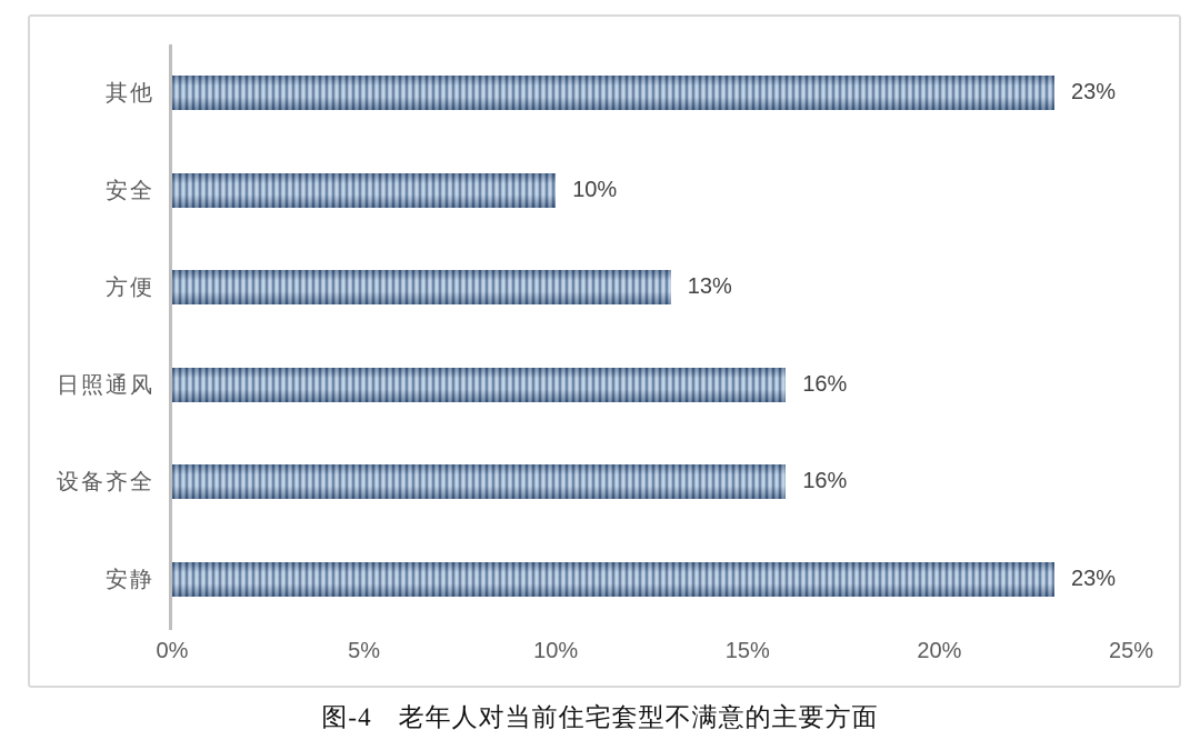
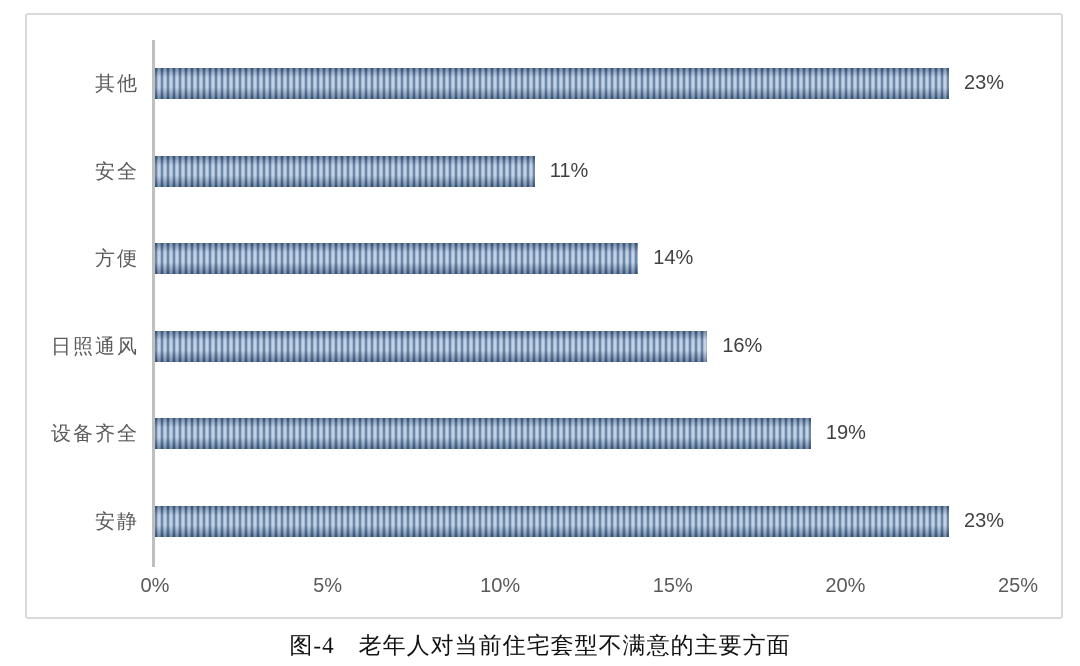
安全: 10% -> 11%
方便: 13% -> 14%
设备齐全: 16% -> 19%
